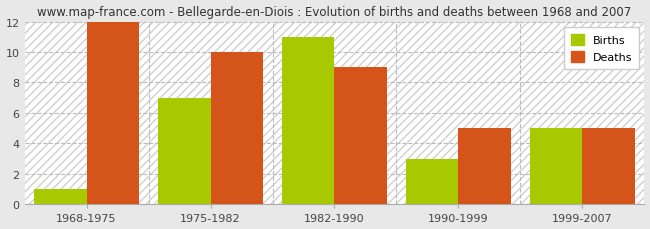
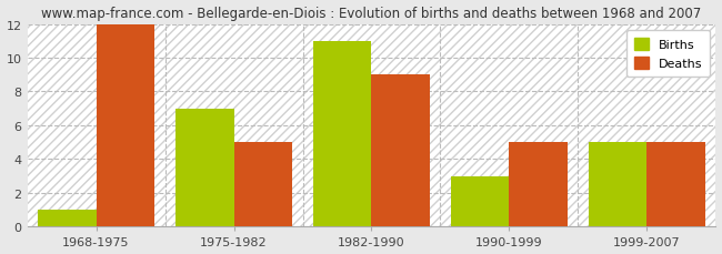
Deaths/1975-1982: 10 -> 5
